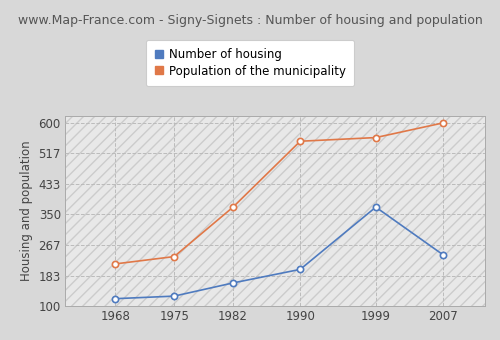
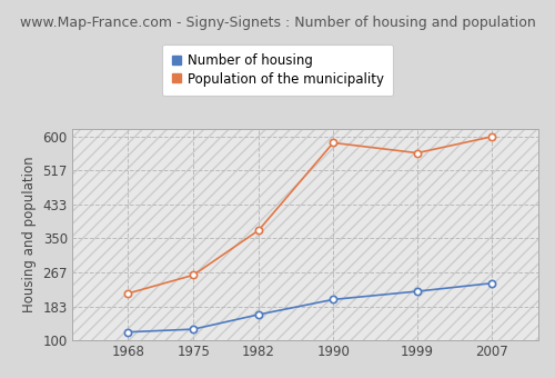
Population of the municipality/1975: 235 -> 260
Population of the municipality/1990: 550 -> 585
Number of housing/1999: 370 -> 220
